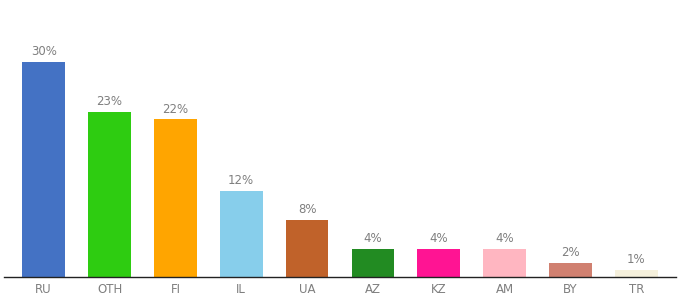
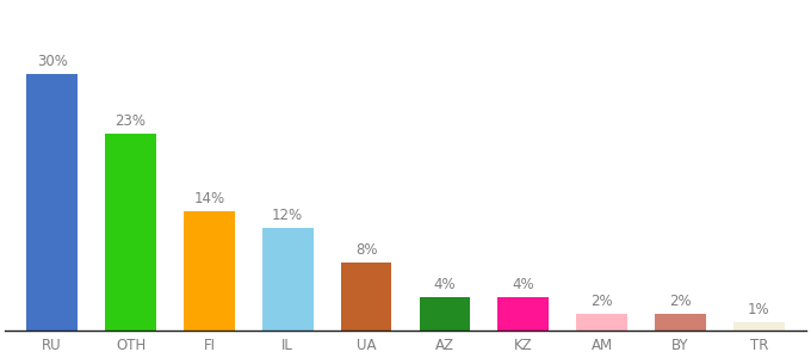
FI: 22% -> 14%
AM: 4% -> 2%
